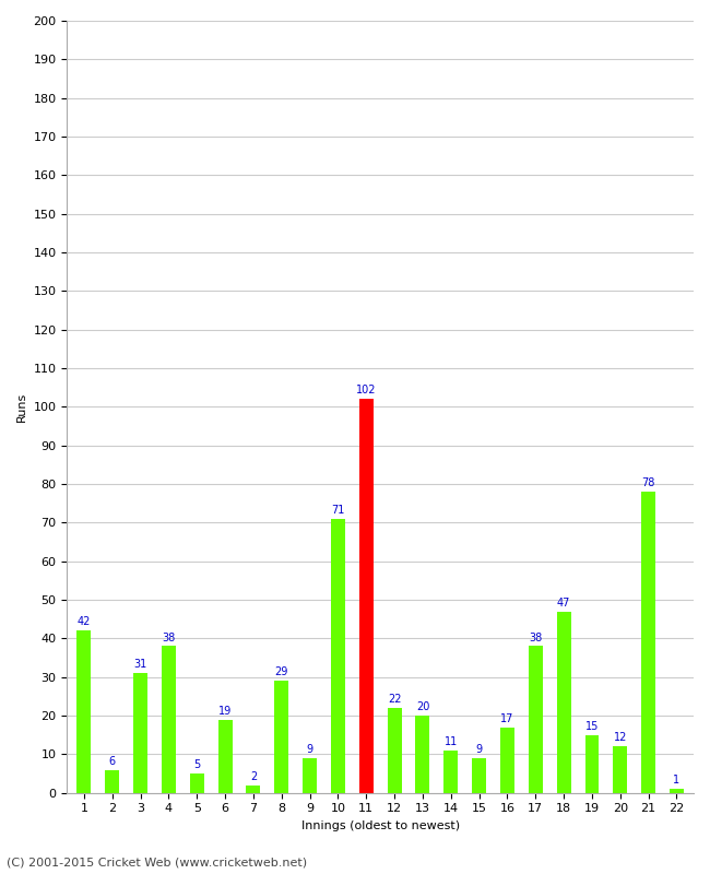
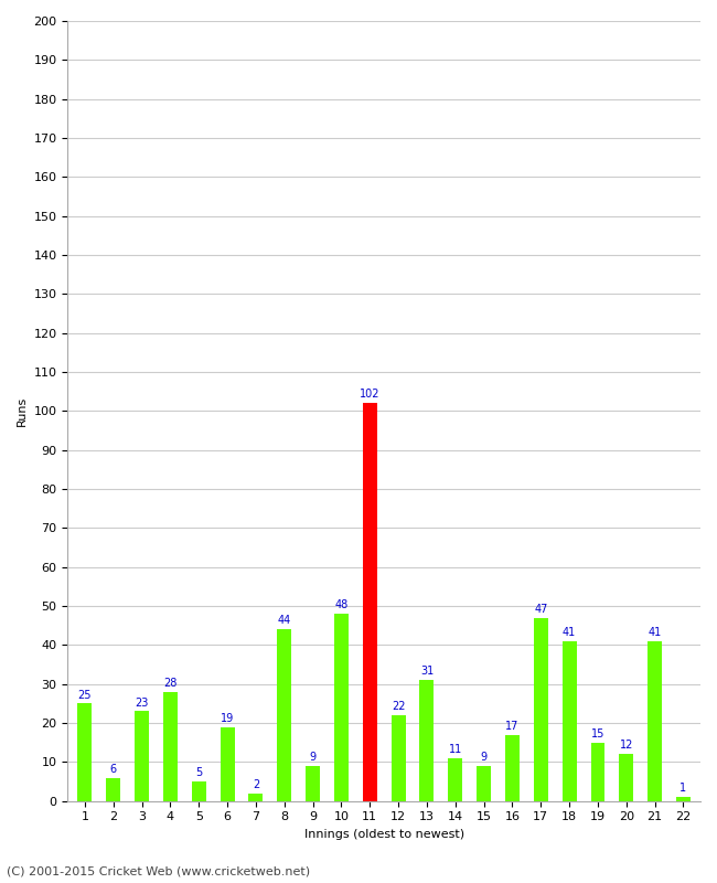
1: 42 -> 25
3: 31 -> 23
4: 38 -> 28
8: 29 -> 44
10: 71 -> 48
13: 20 -> 31
17: 38 -> 47
18: 47 -> 41
21: 78 -> 41
